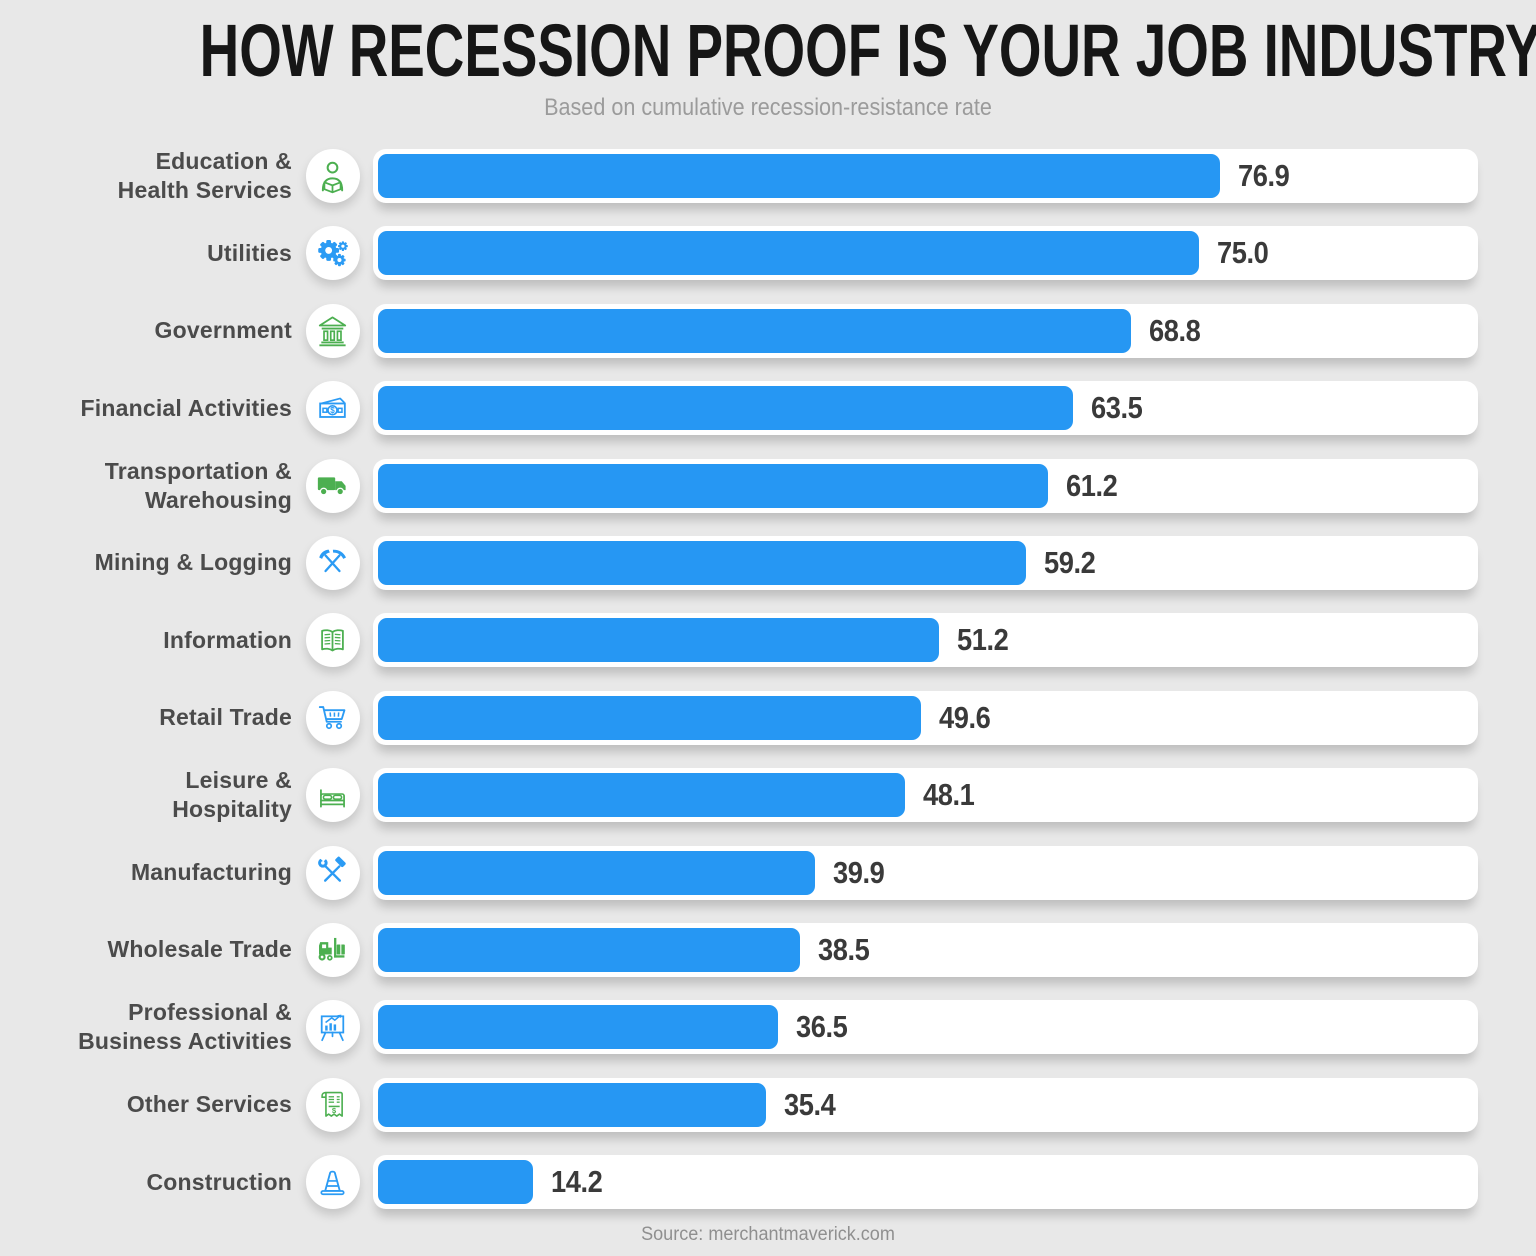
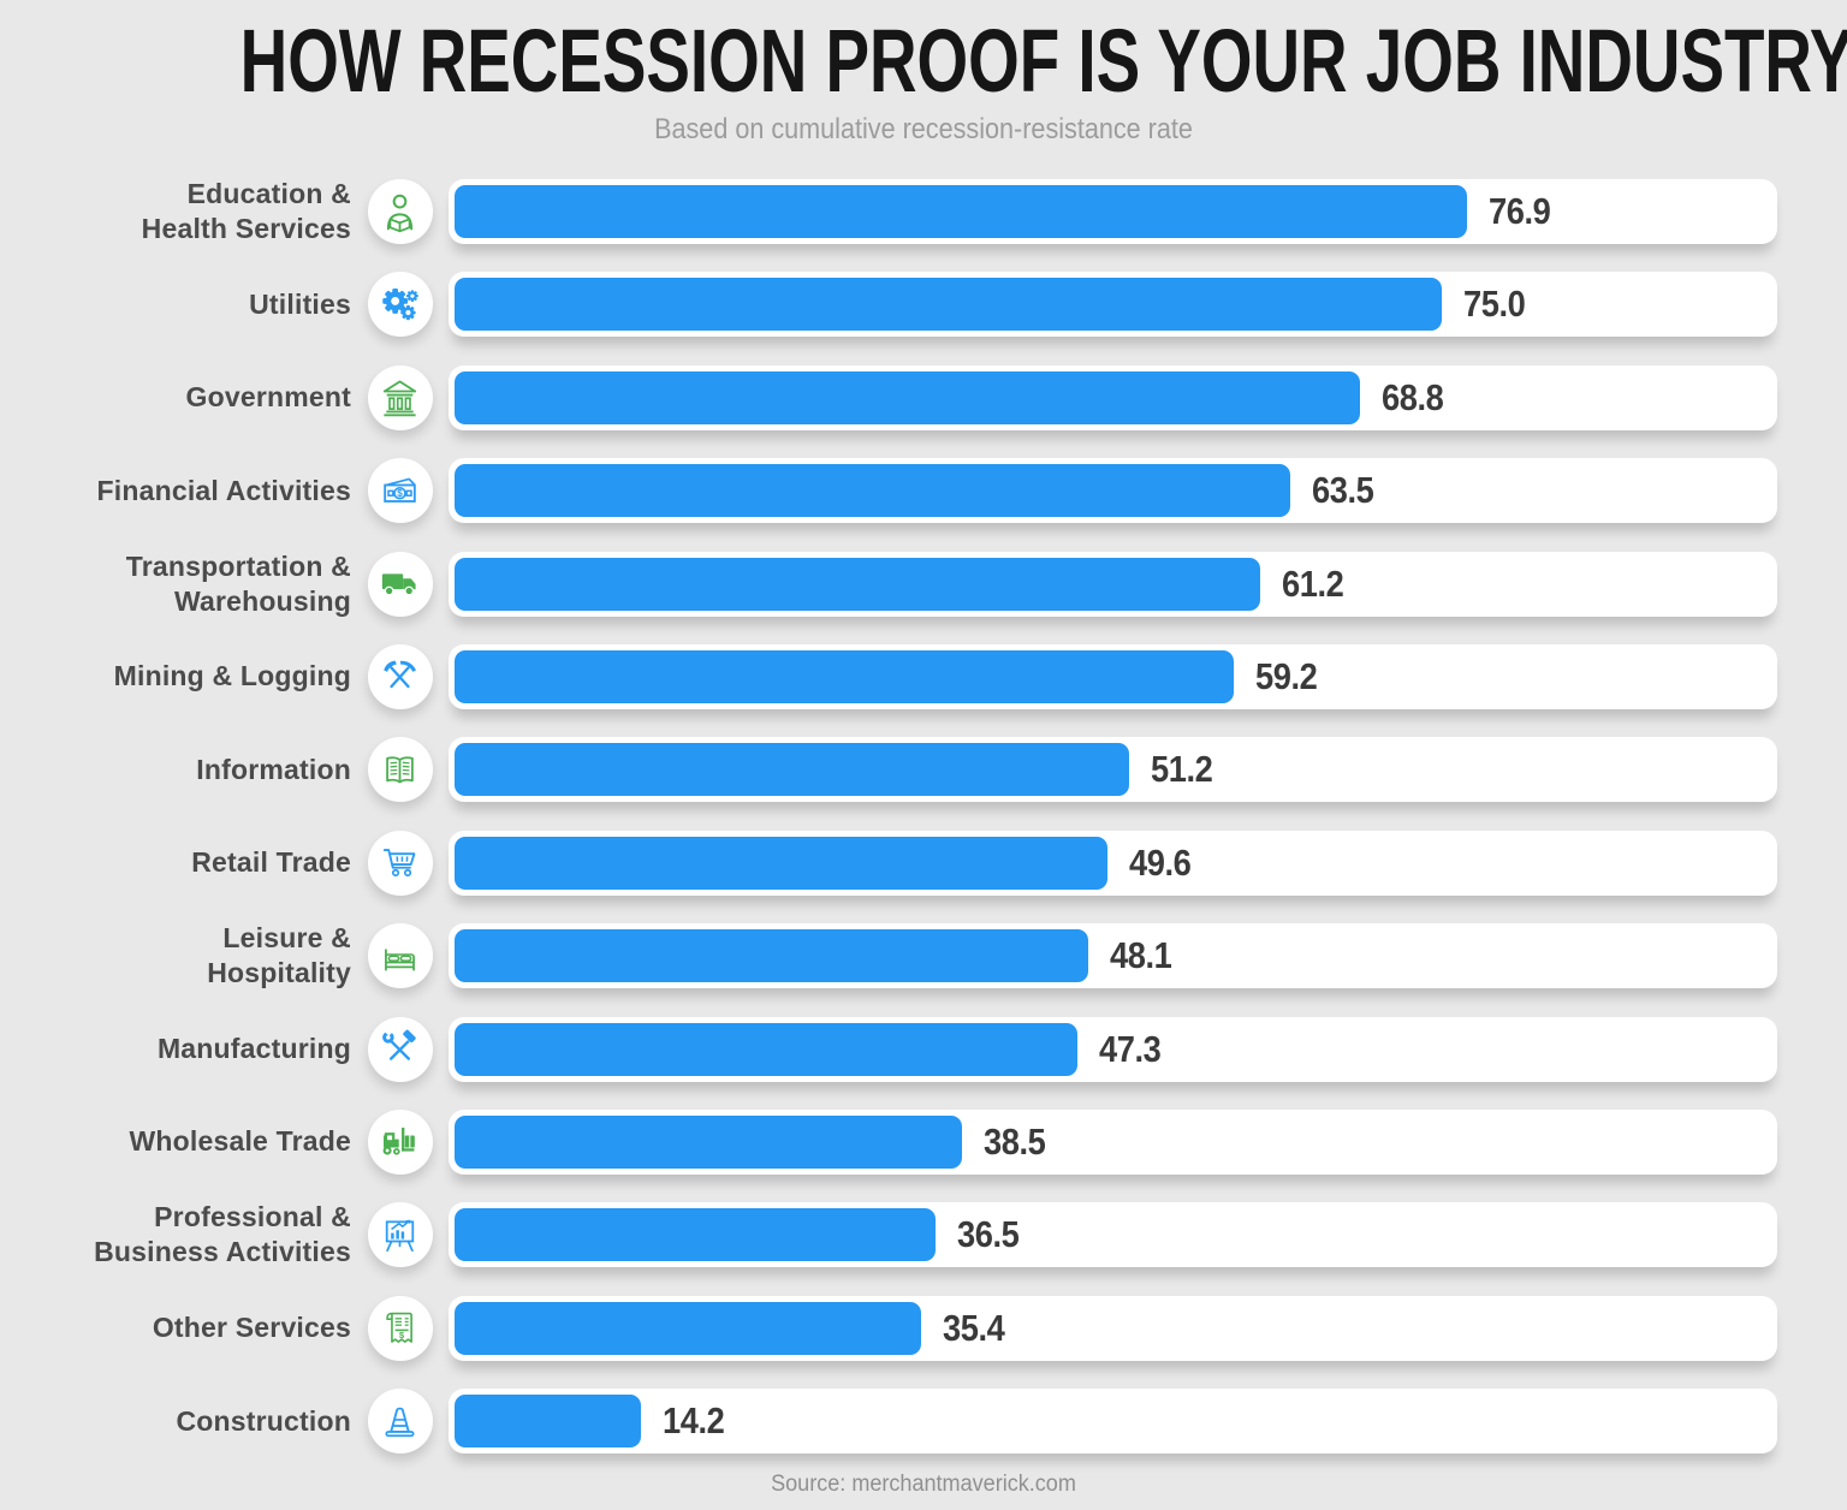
Manufacturing: 39.9 -> 47.3
